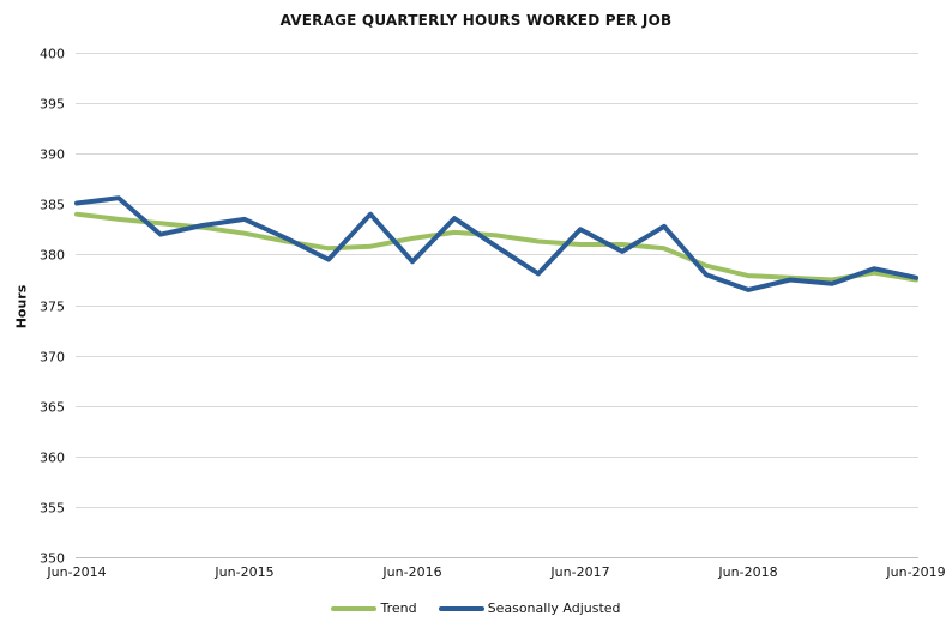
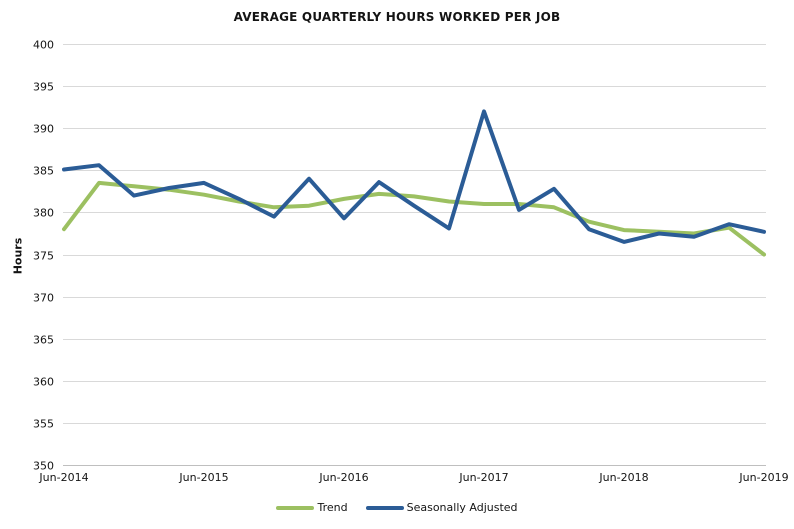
Trend/Jun-2014: 384 -> 378
Seasonally Adjusted/Jun-2017: 382 -> 392
Trend/Jun-2019: 378 -> 375
